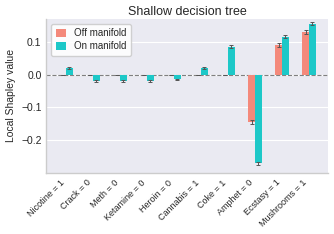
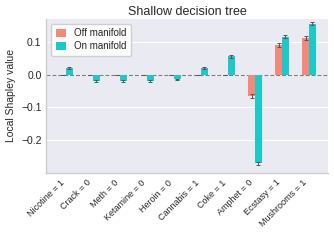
On manifold/Coke = 1: 0.085 -> 0.055
Off manifold/Amphet = 0: -0.145 -> -0.065
Off manifold/Mushrooms = 1: 0.130 -> 0.110
